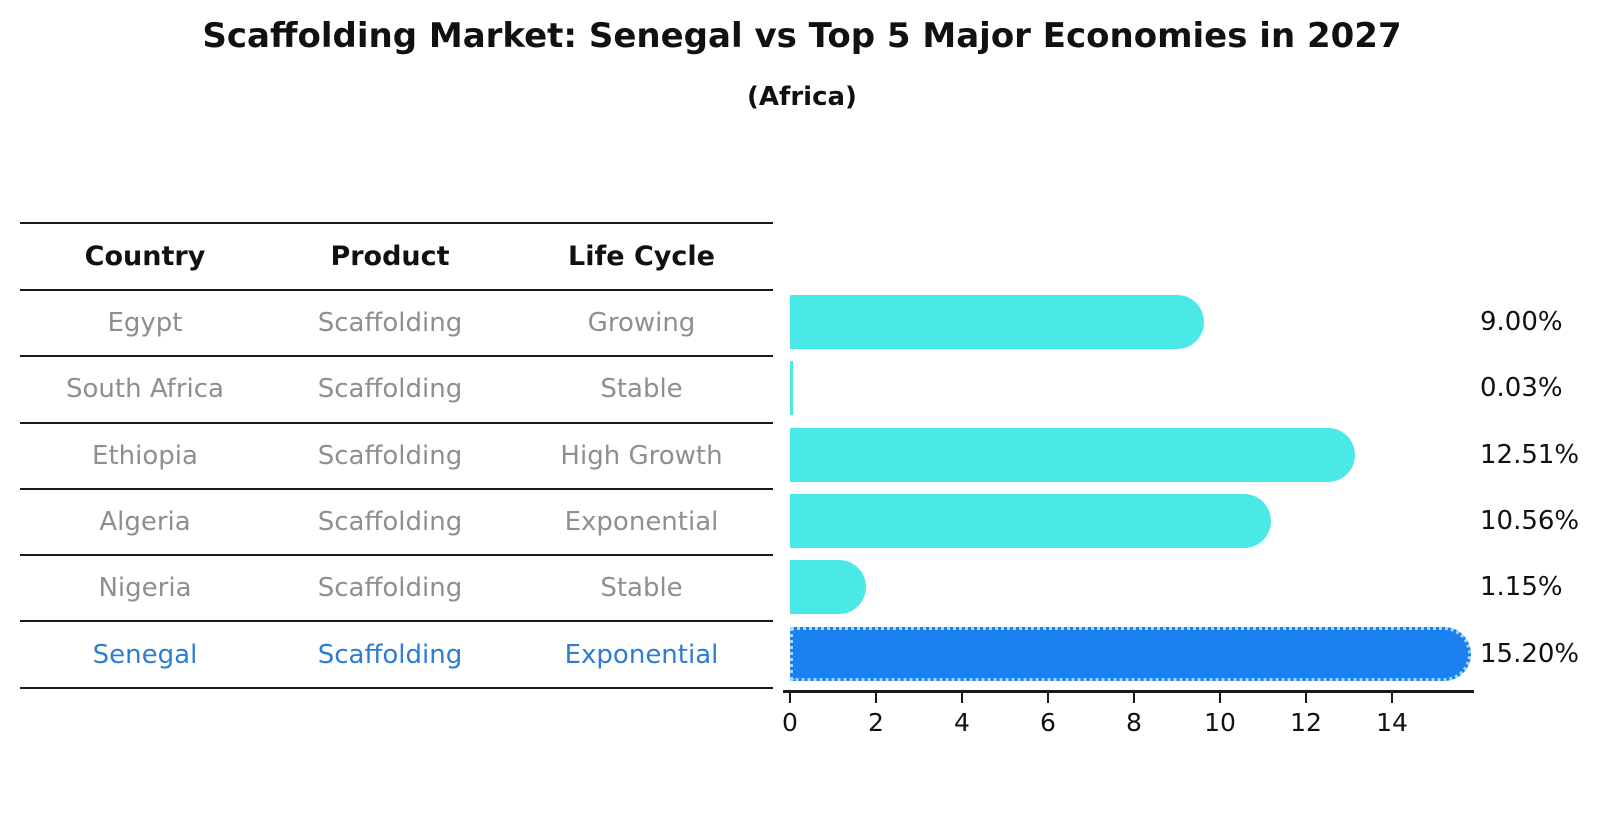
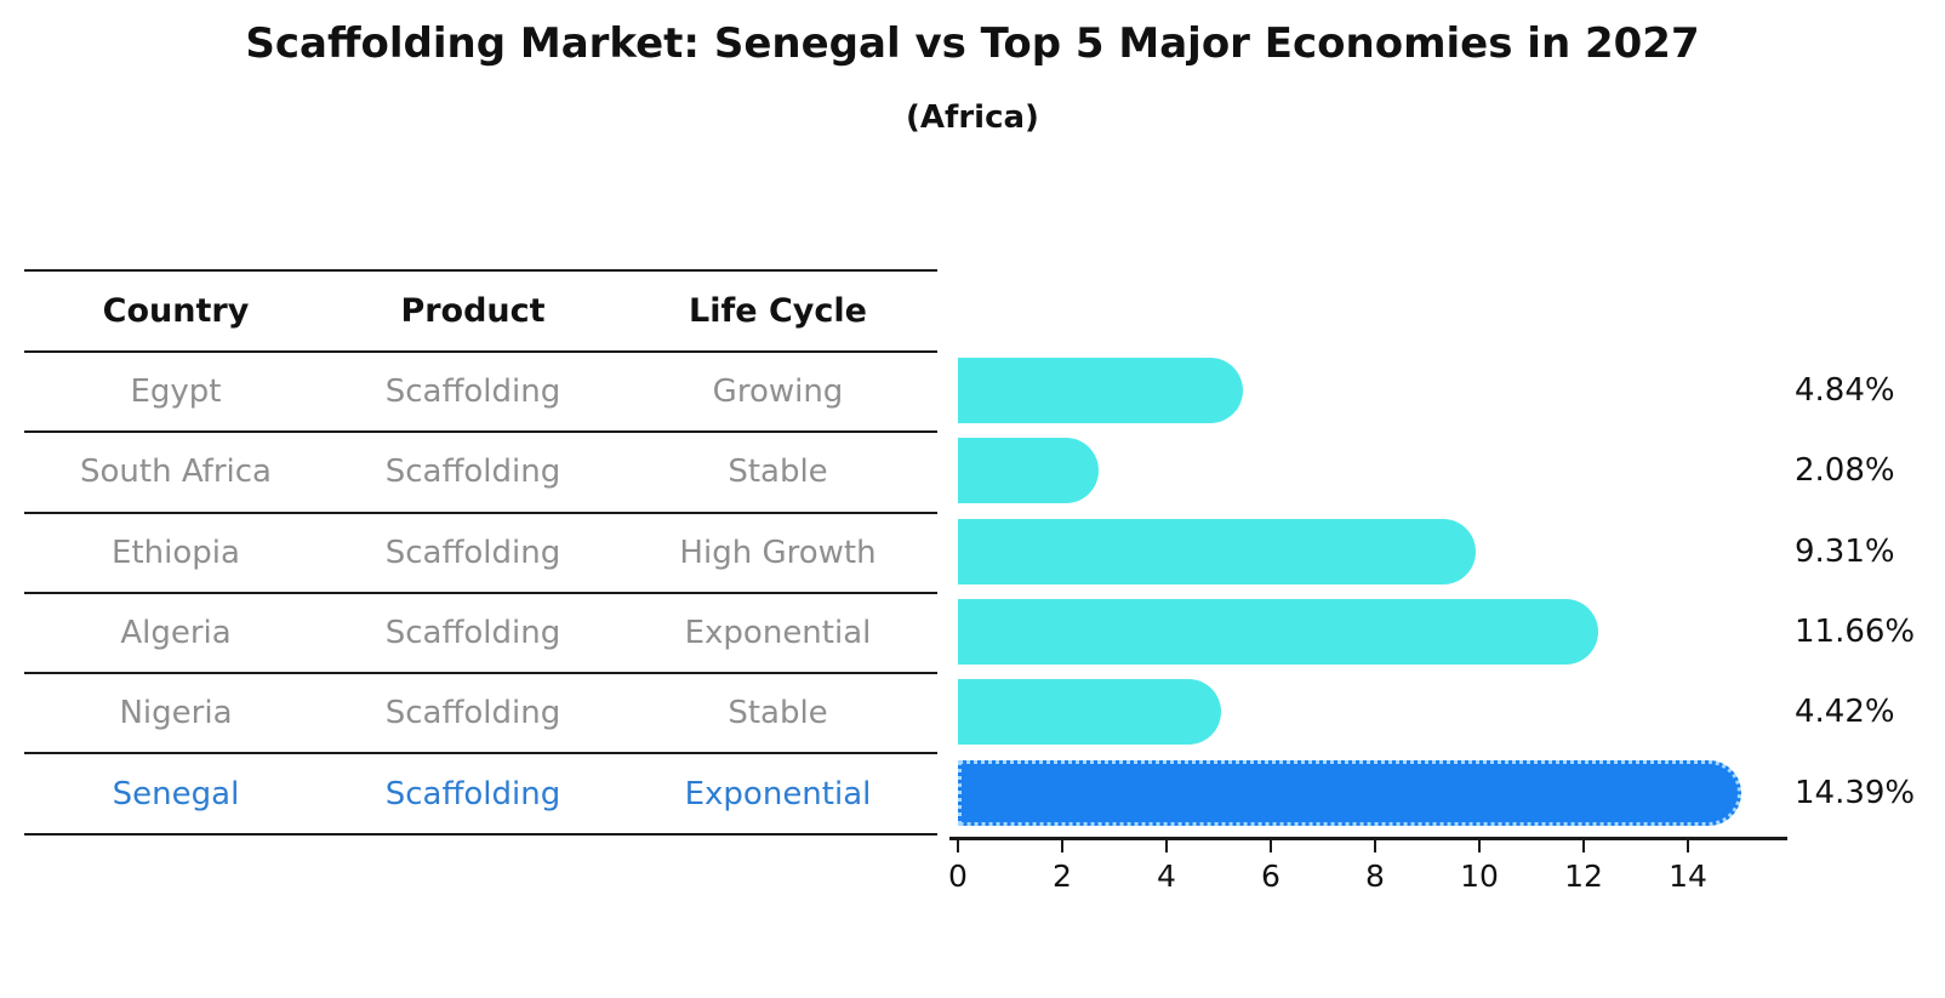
Egypt: 9.00% -> 4.84%
South Africa: 0.03% -> 2.08%
Ethiopia: 12.51% -> 9.31%
Algeria: 10.56% -> 11.66%
Nigeria: 1.15% -> 4.42%
Senegal: 15.20% -> 14.39%
